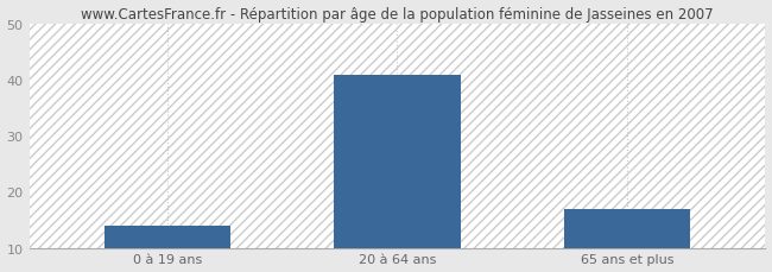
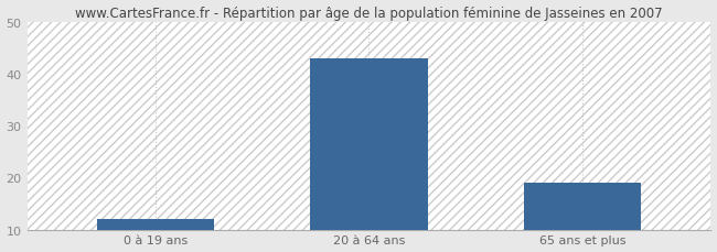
0 à 19 ans: 14 -> 12
20 à 64 ans: 41 -> 43
65 ans et plus: 17 -> 19
